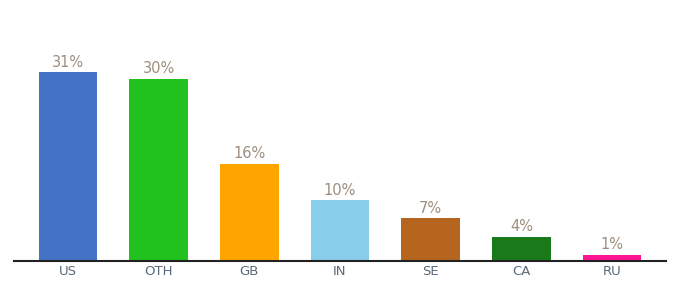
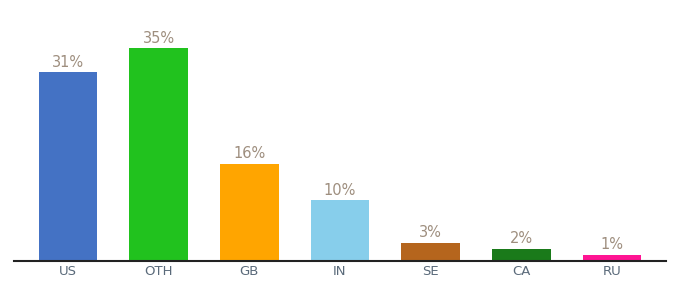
OTH: 30% -> 35%
SE: 7% -> 3%
CA: 4% -> 2%
